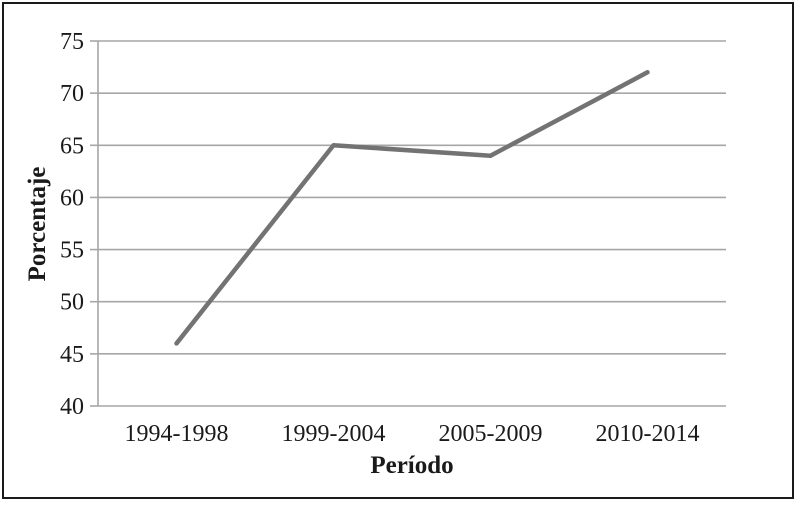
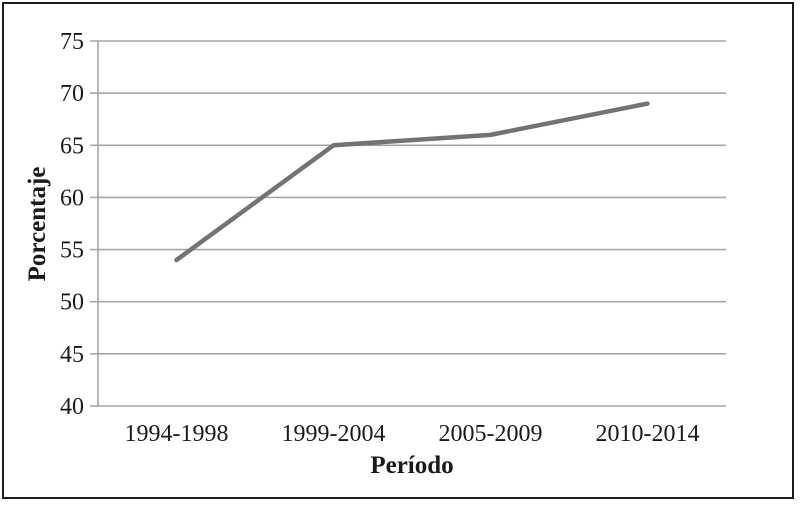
1994-1998: 46 -> 54
2005-2009: 64 -> 66
2010-2014: 72 -> 69
